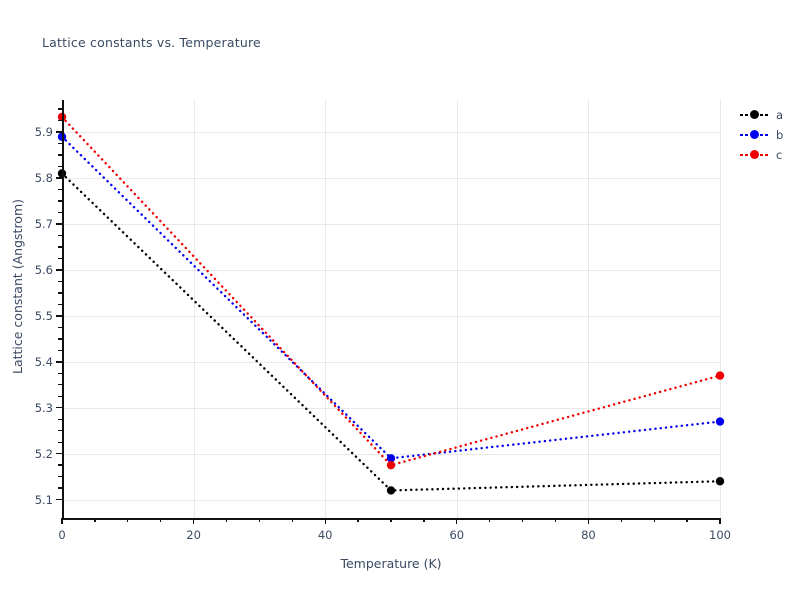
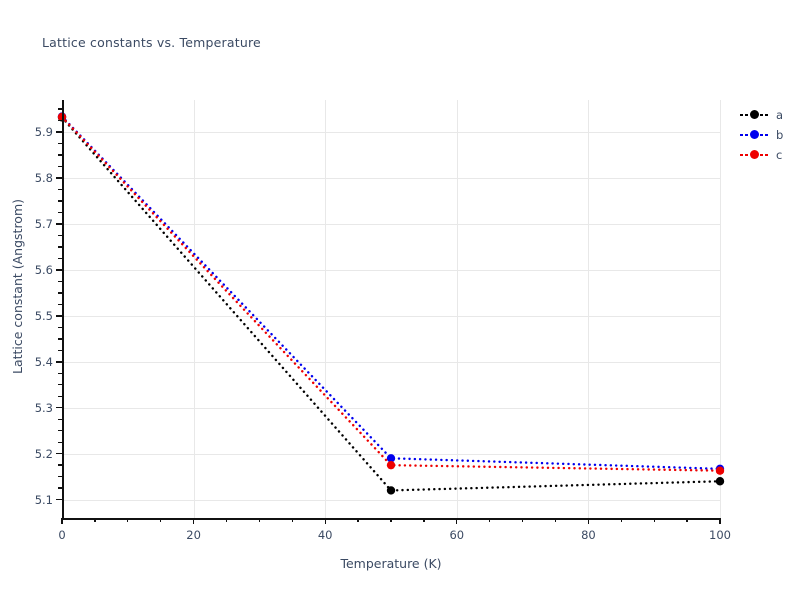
a/0: 5.81 -> 5.93
b/0: 5.89 -> 5.93
b/100: 5.27 -> 5.17
c/100: 5.37 -> 5.16
